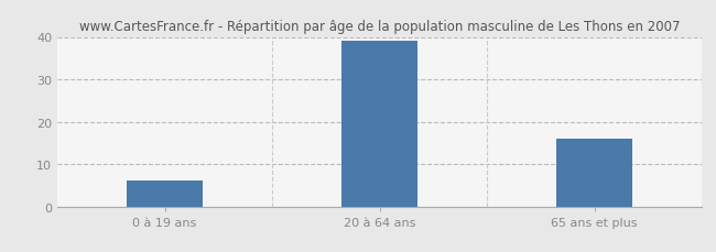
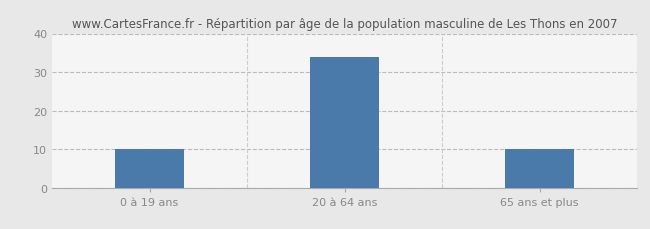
0 à 19 ans: 6 -> 10
20 à 64 ans: 39 -> 34
65 ans et plus: 16 -> 10
